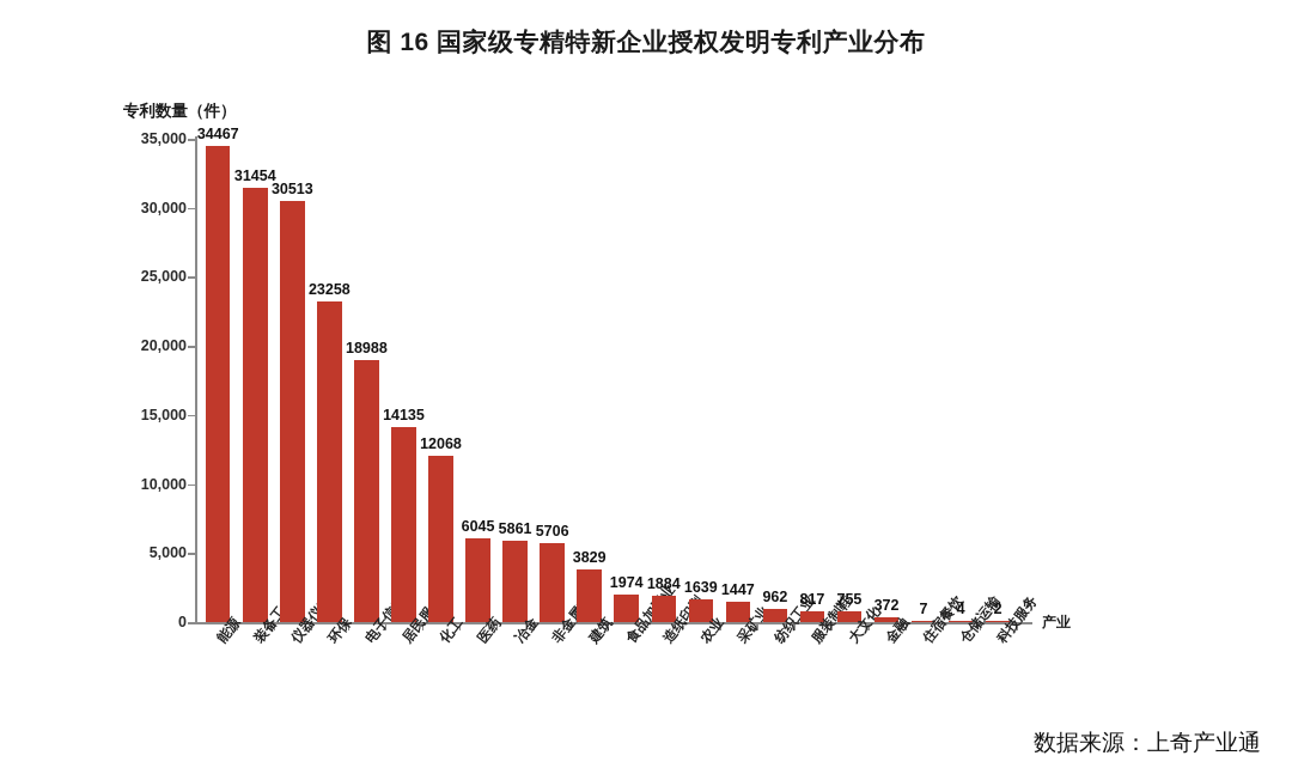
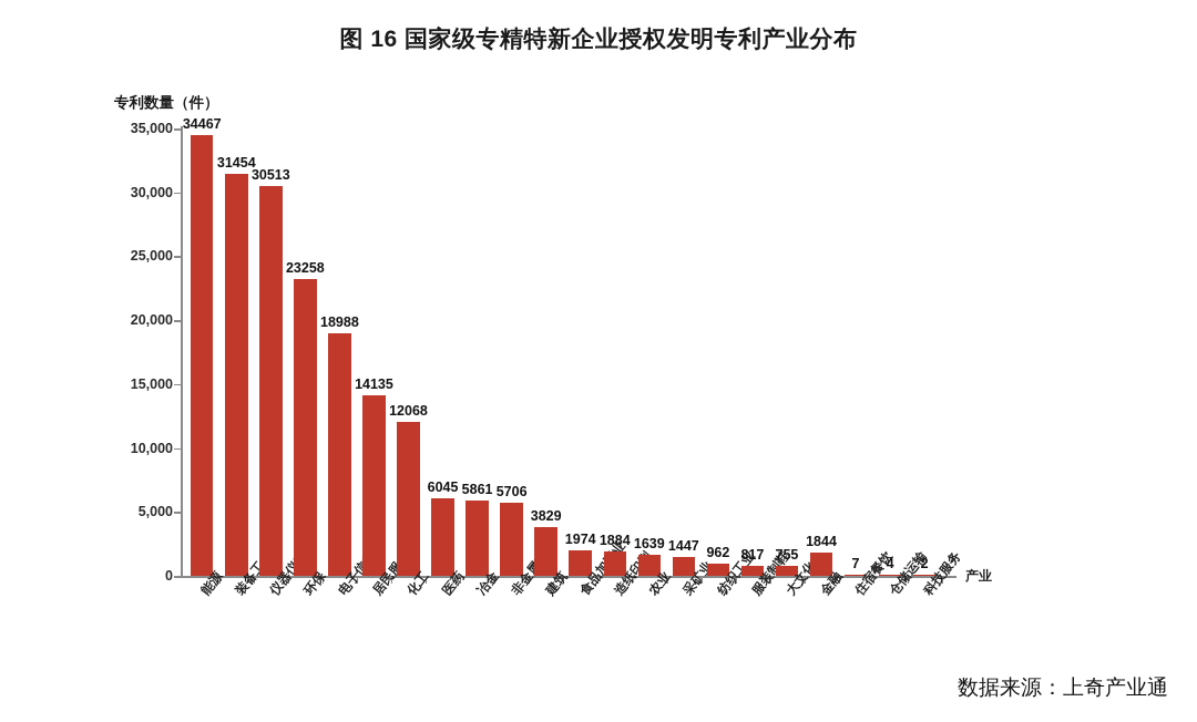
金融: 372 -> 1844
